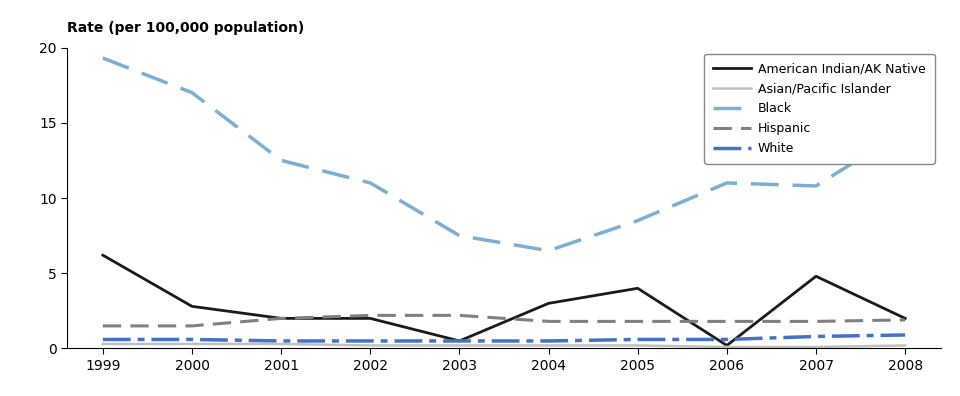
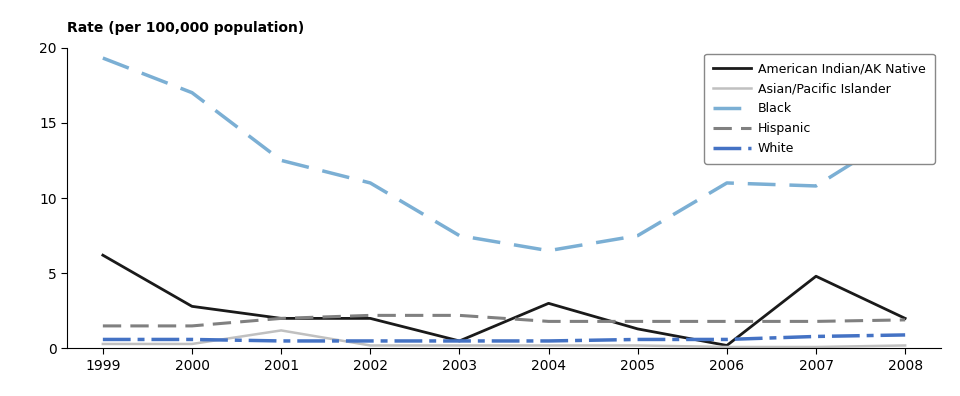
Asian/Pacific Islander/2001: 0.3 -> 1.2
American Indian/AK Native/2005: 4.0 -> 1.3
Black/2005: 8.5 -> 7.5
